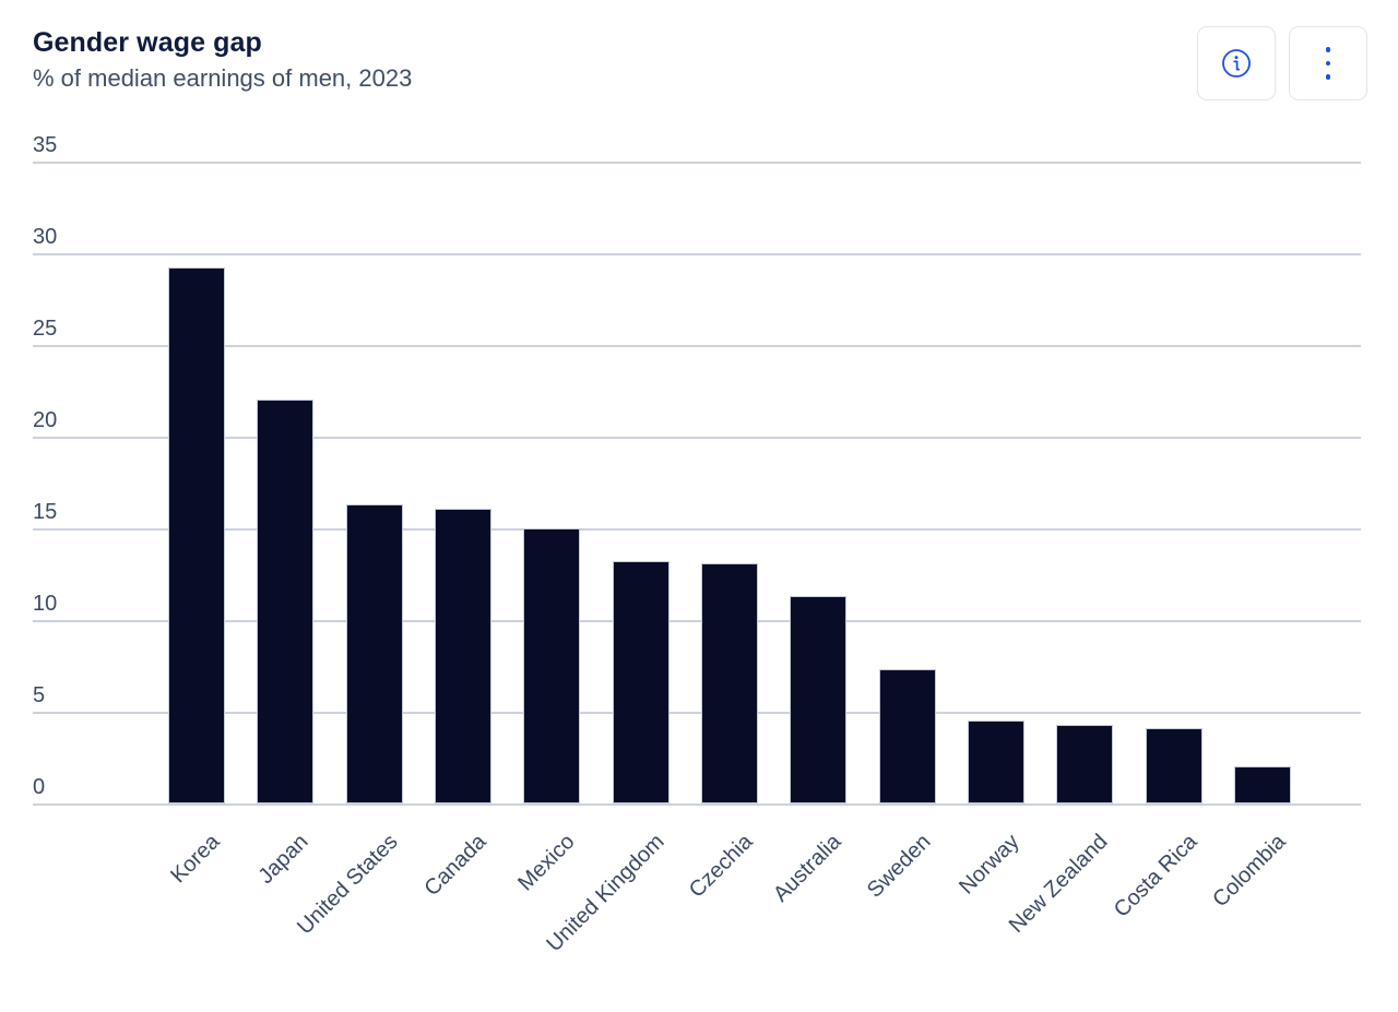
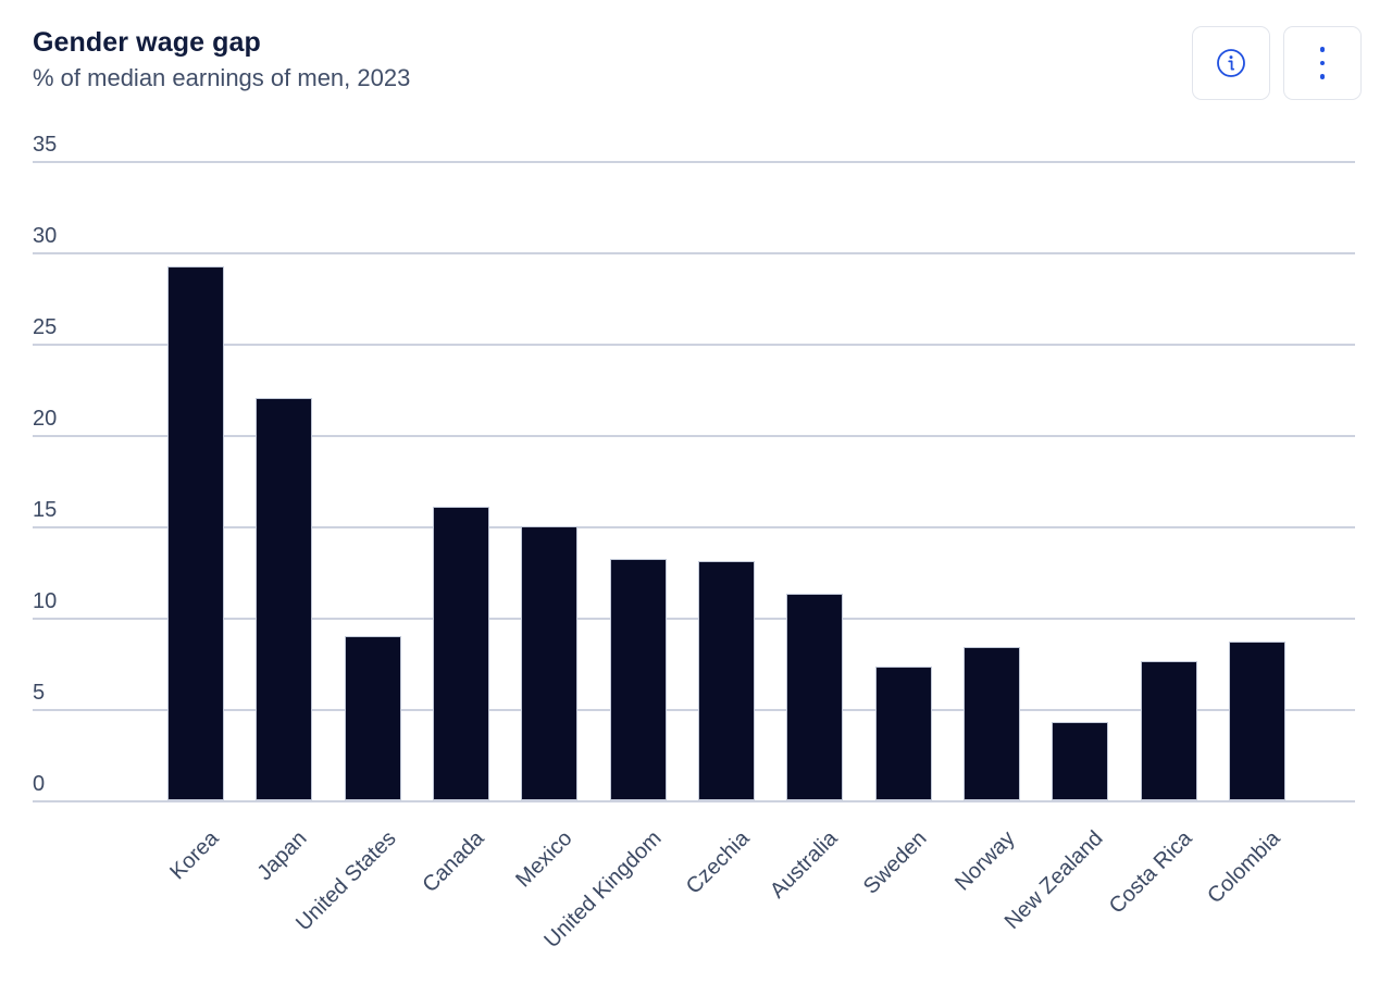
United States: 16.3 -> 9.0
Norway: 4.5 -> 8.4
Costa Rica: 4.1 -> 7.6
Colombia: 2.0 -> 8.7
